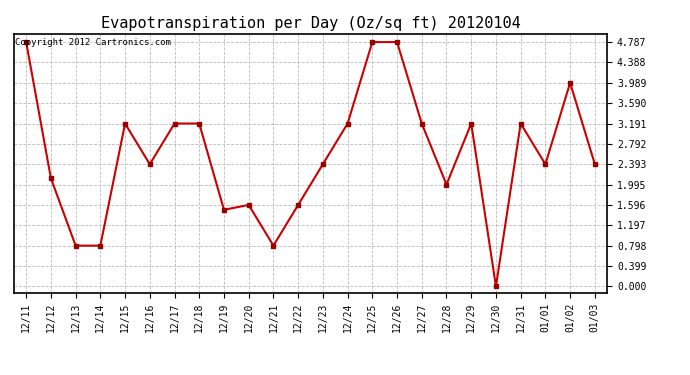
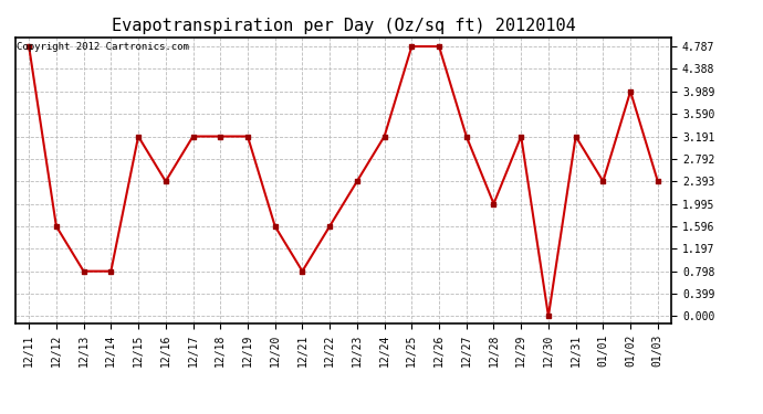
12/12: 2.12 -> 1.60
12/19: 1.50 -> 3.19
